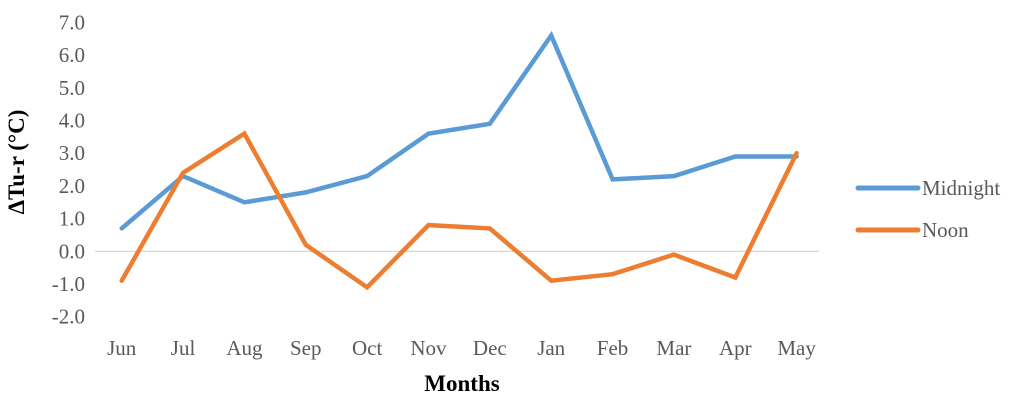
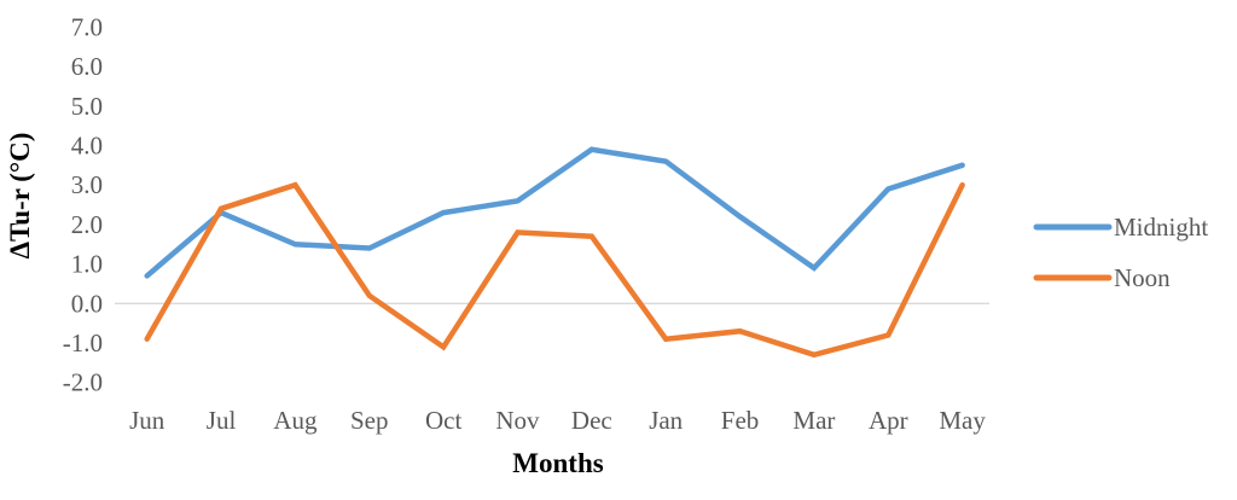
Noon/Aug: 3.6 -> 3.0
Midnight/Sep: 1.8 -> 1.4
Midnight/Nov: 3.6 -> 2.6
Noon/Nov: 0.8 -> 1.8
Noon/Dec: 0.7 -> 1.7
Midnight/Jan: 6.6 -> 3.6
Midnight/Mar: 2.3 -> 0.9
Noon/Mar: -0.1 -> -1.3
Midnight/May: 2.9 -> 3.5
